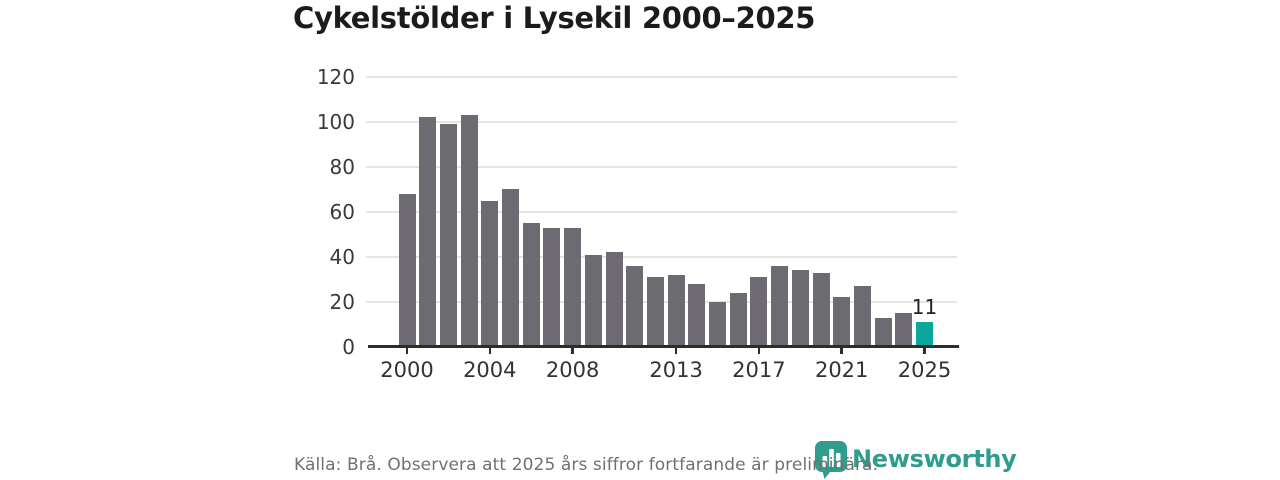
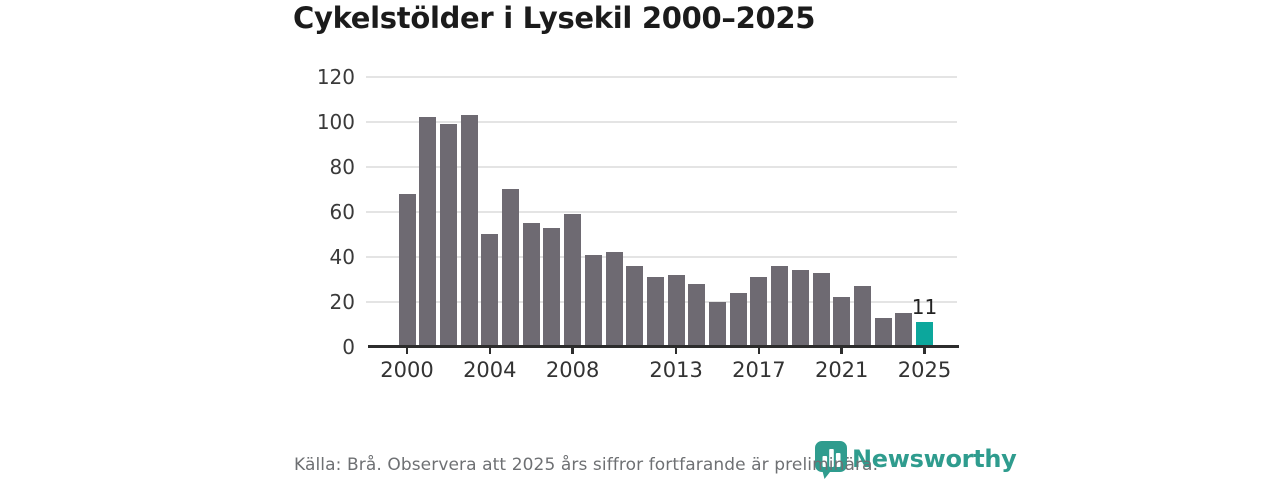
2004: 65 -> 50
2008: 53 -> 59
